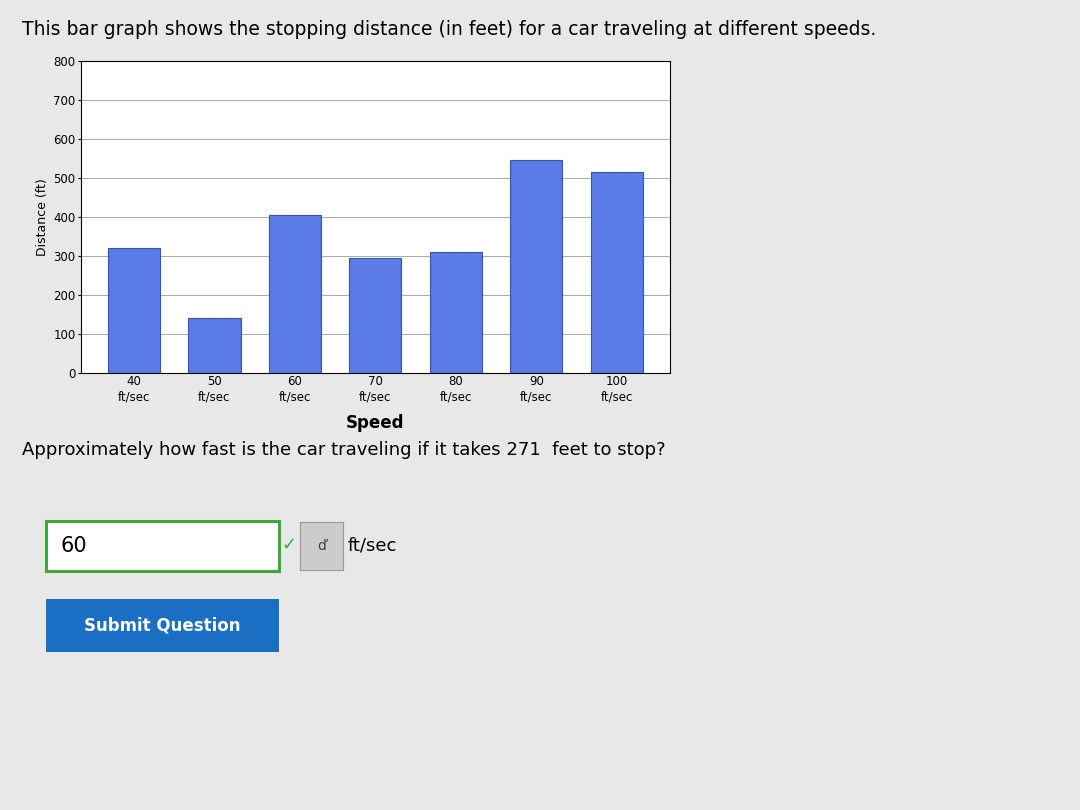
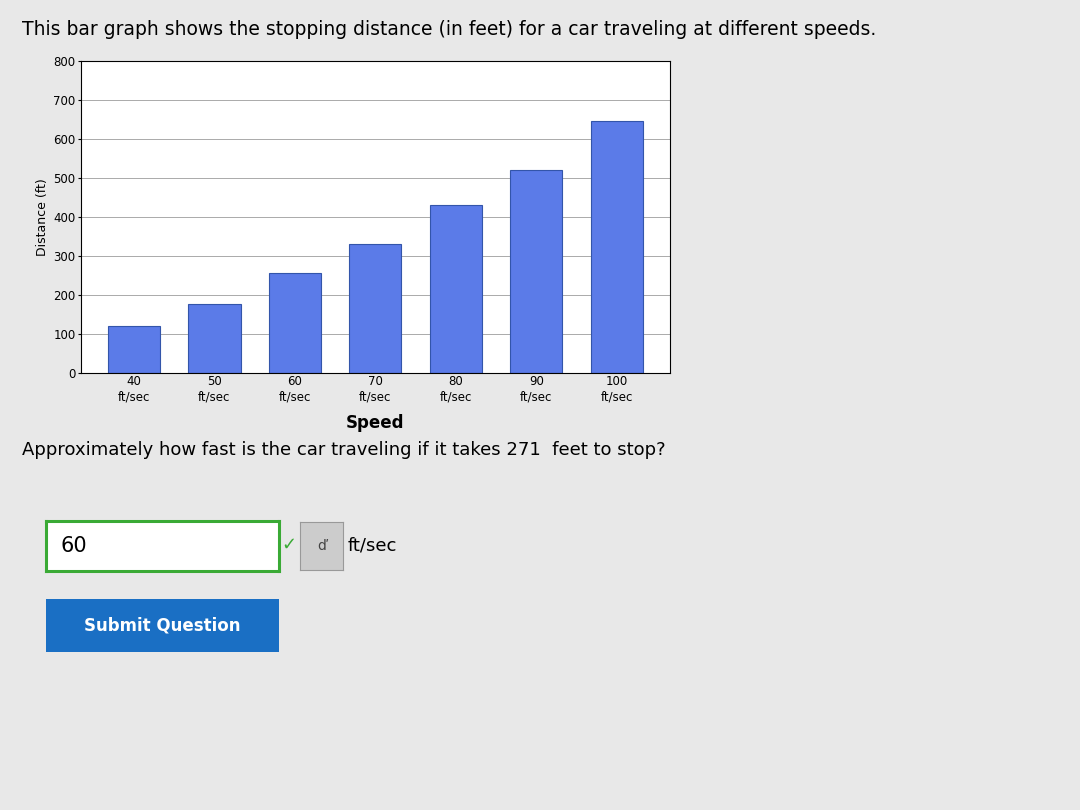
40 ft/sec: 320 -> 120
50 ft/sec: 140 -> 175
60 ft/sec: 405 -> 255
70 ft/sec: 295 -> 330
80 ft/sec: 310 -> 430
90 ft/sec: 545 -> 520
100 ft/sec: 515 -> 645
